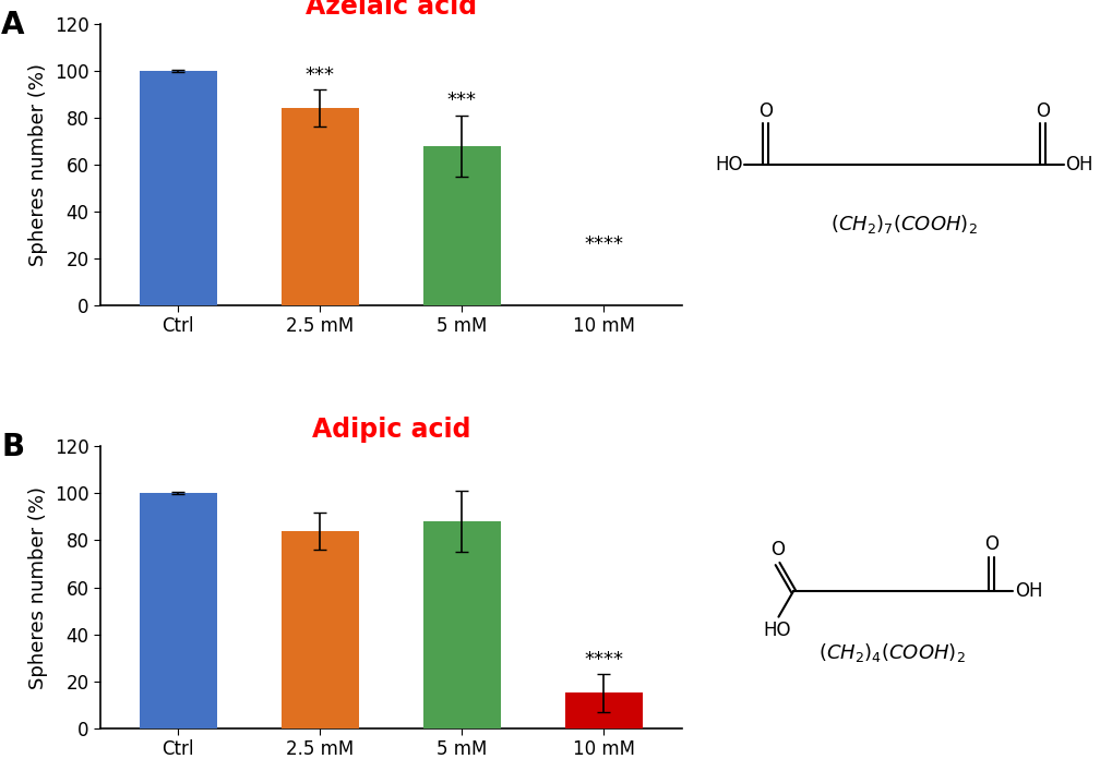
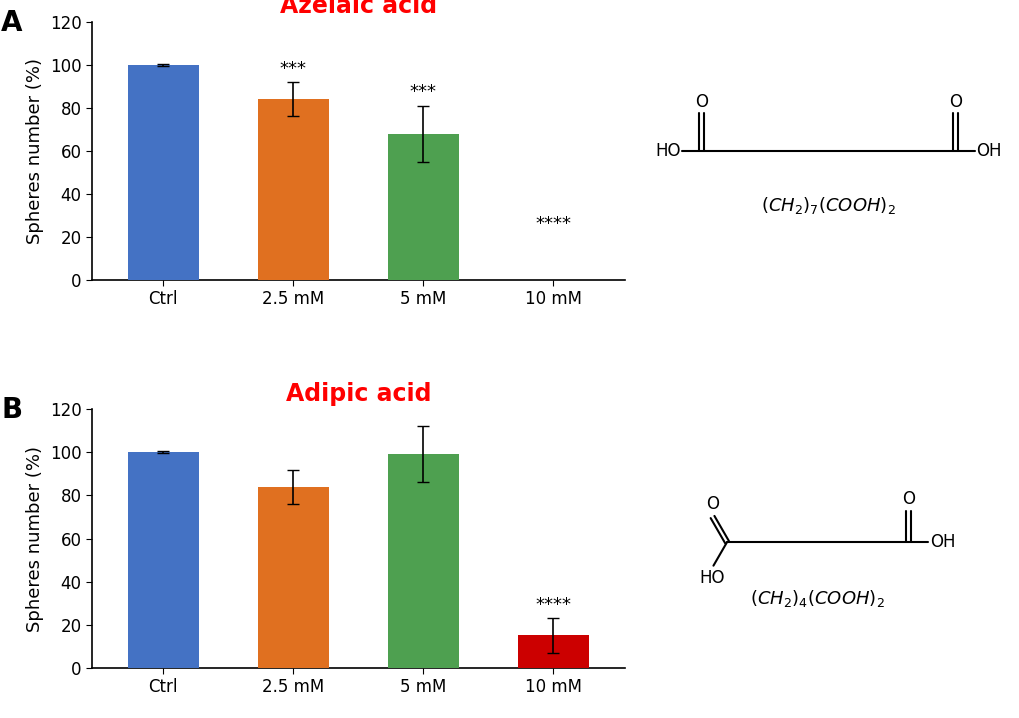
Adipic acid/5 mM: 88 -> 99
